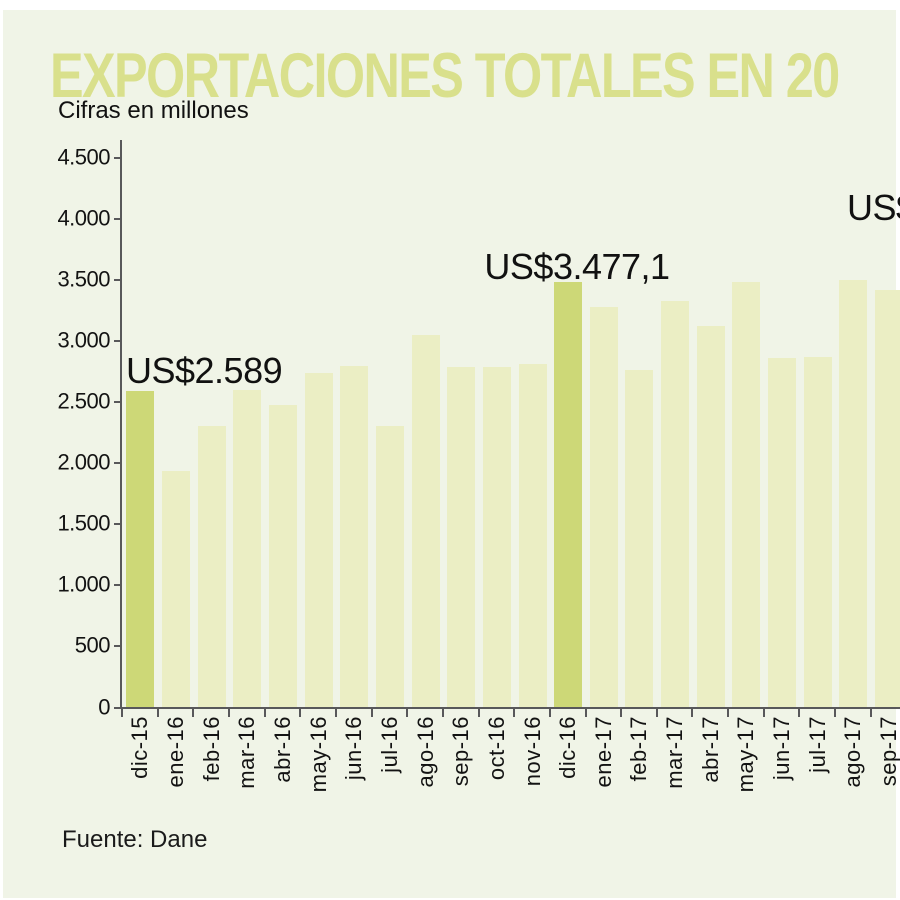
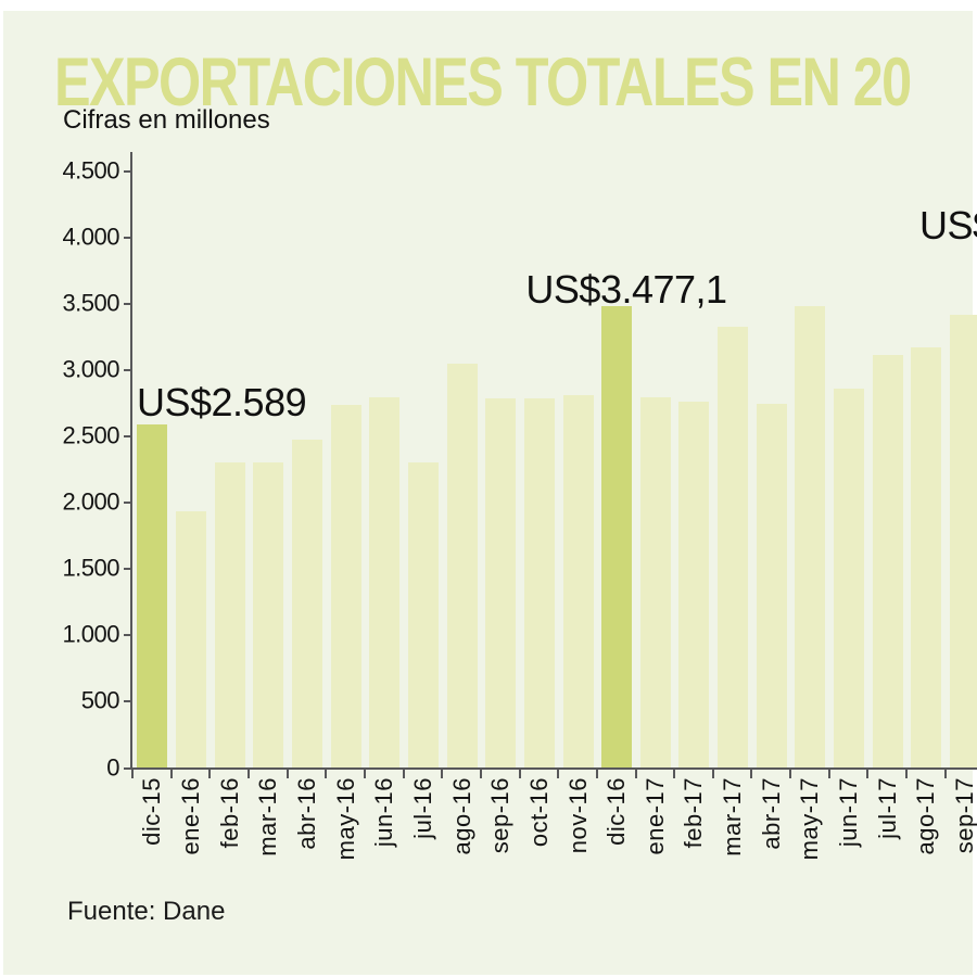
mar-16: 2590 -> 2300
ene-17: 3270 -> 2790
abr-17: 3120 -> 2740
jul-17: 2860 -> 3110
ago-17: 3490 -> 3170
